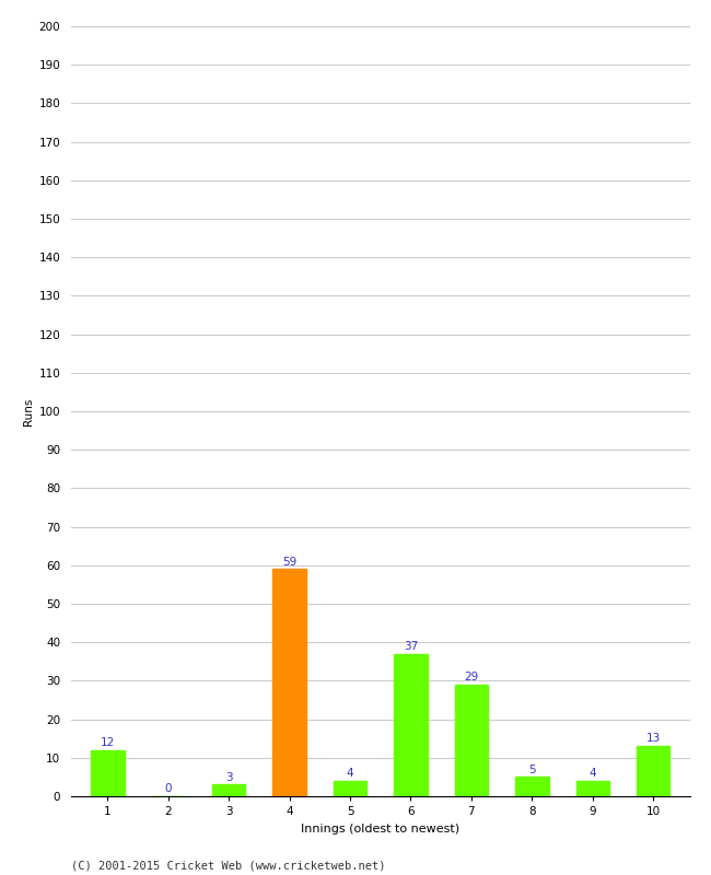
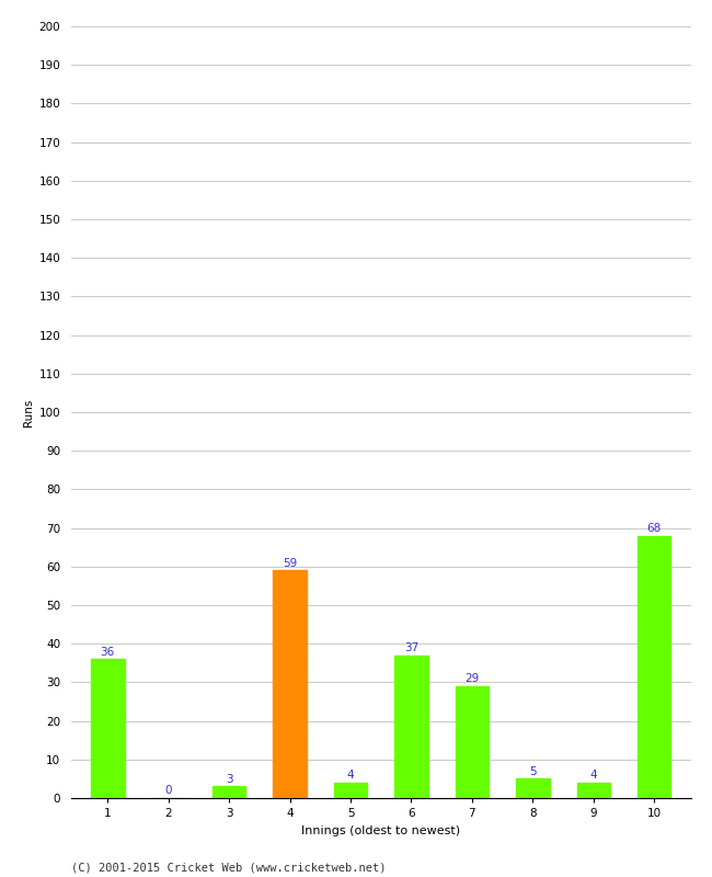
1: 12 -> 36
10: 13 -> 68
